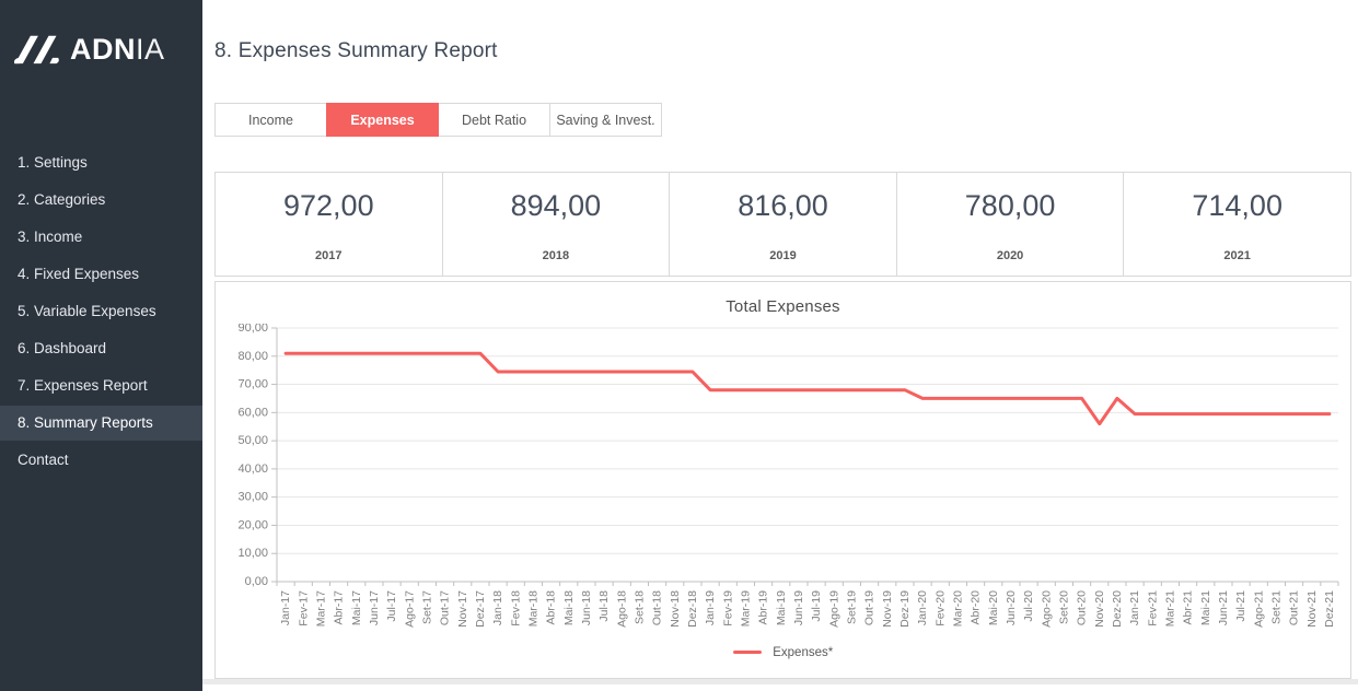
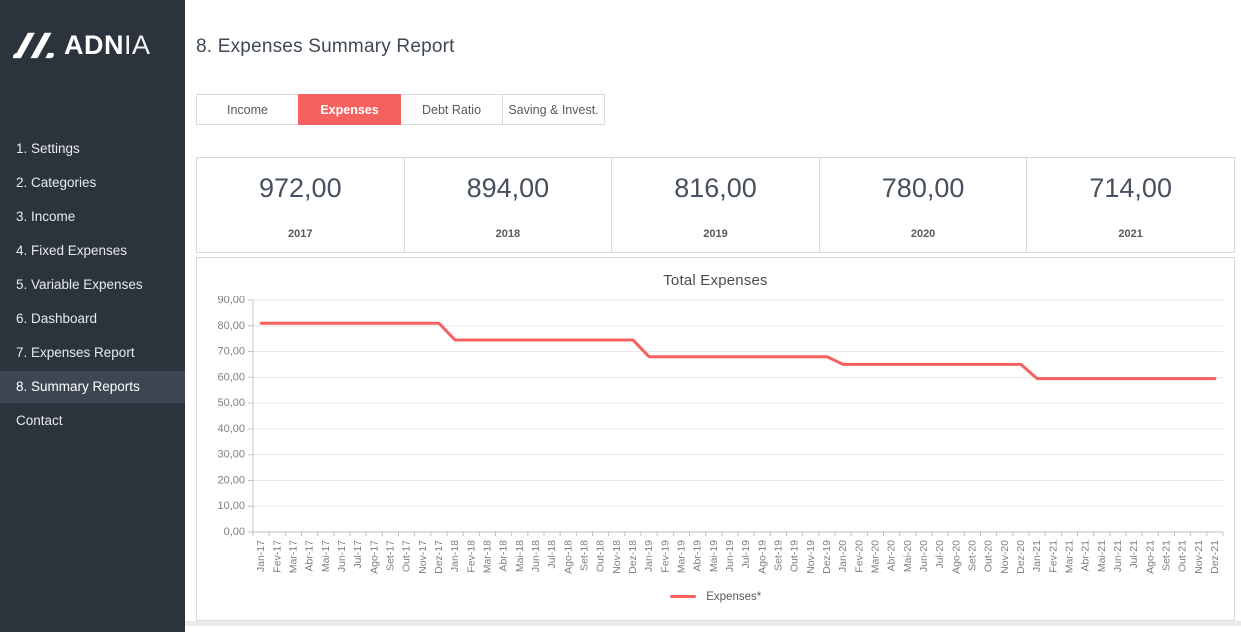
Nov-20: 56 -> 65
